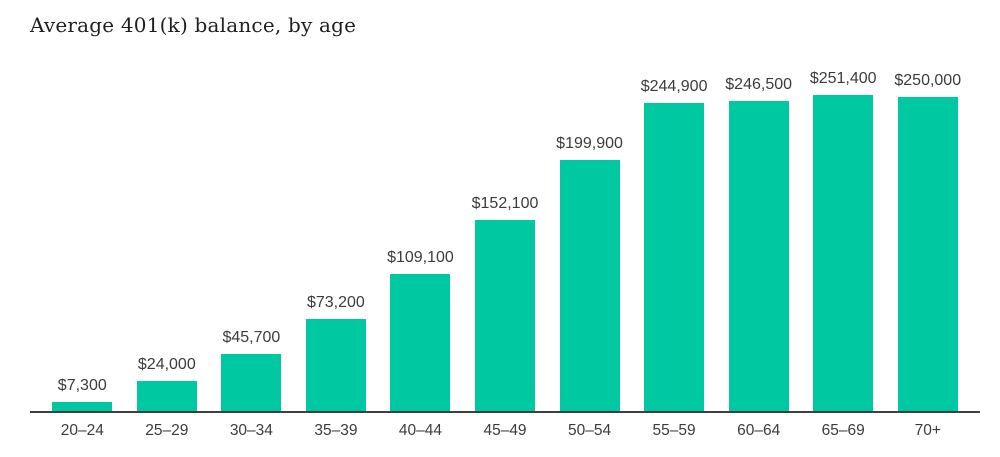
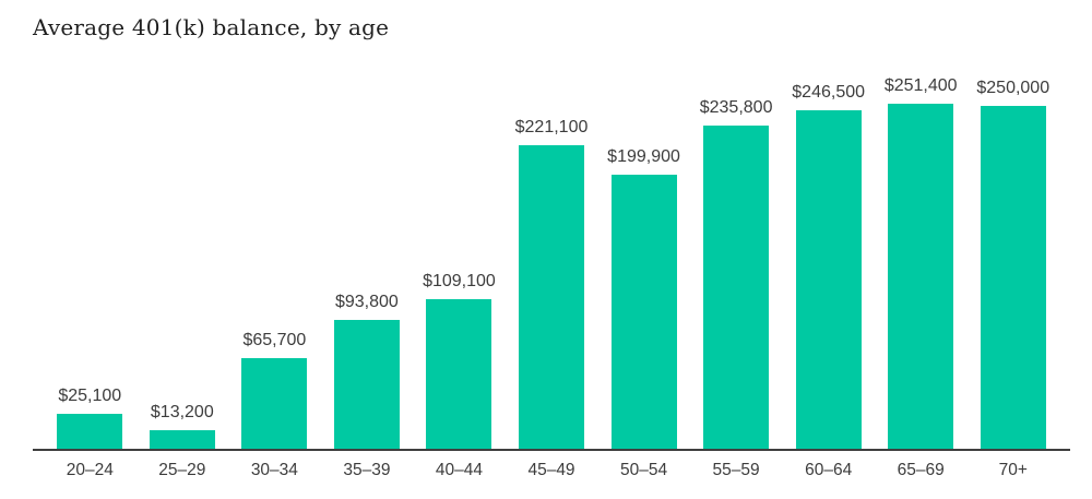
20–24: $7,300 -> $25,100
25–29: $24,000 -> $13,200
30–34: $45,700 -> $65,700
35–39: $73,200 -> $93,800
45–49: $152,100 -> $221,100
55–59: $244,900 -> $235,800
